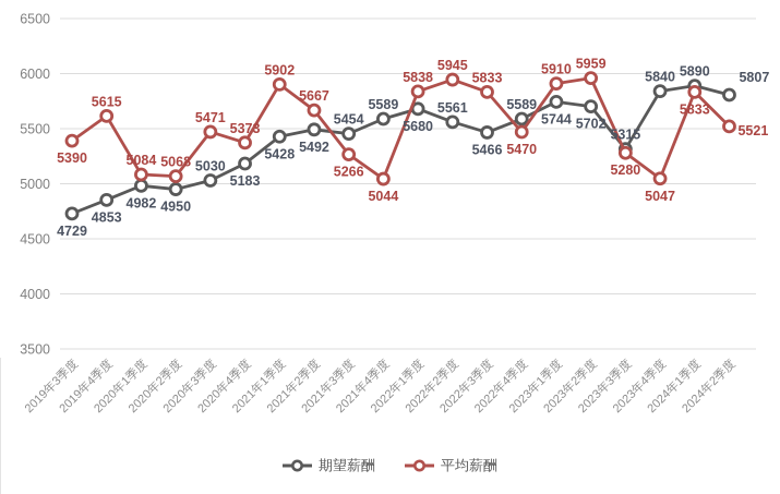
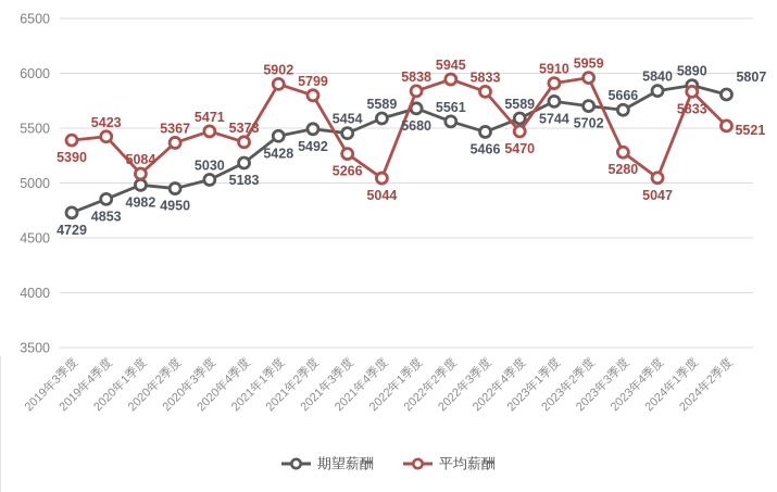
平均薪酬/2019年4季度: 5615 -> 5423
平均薪酬/2020年2季度: 5068 -> 5367
平均薪酬/2021年2季度: 5667 -> 5799
期望薪酬/2023年3季度: 5315 -> 5666
